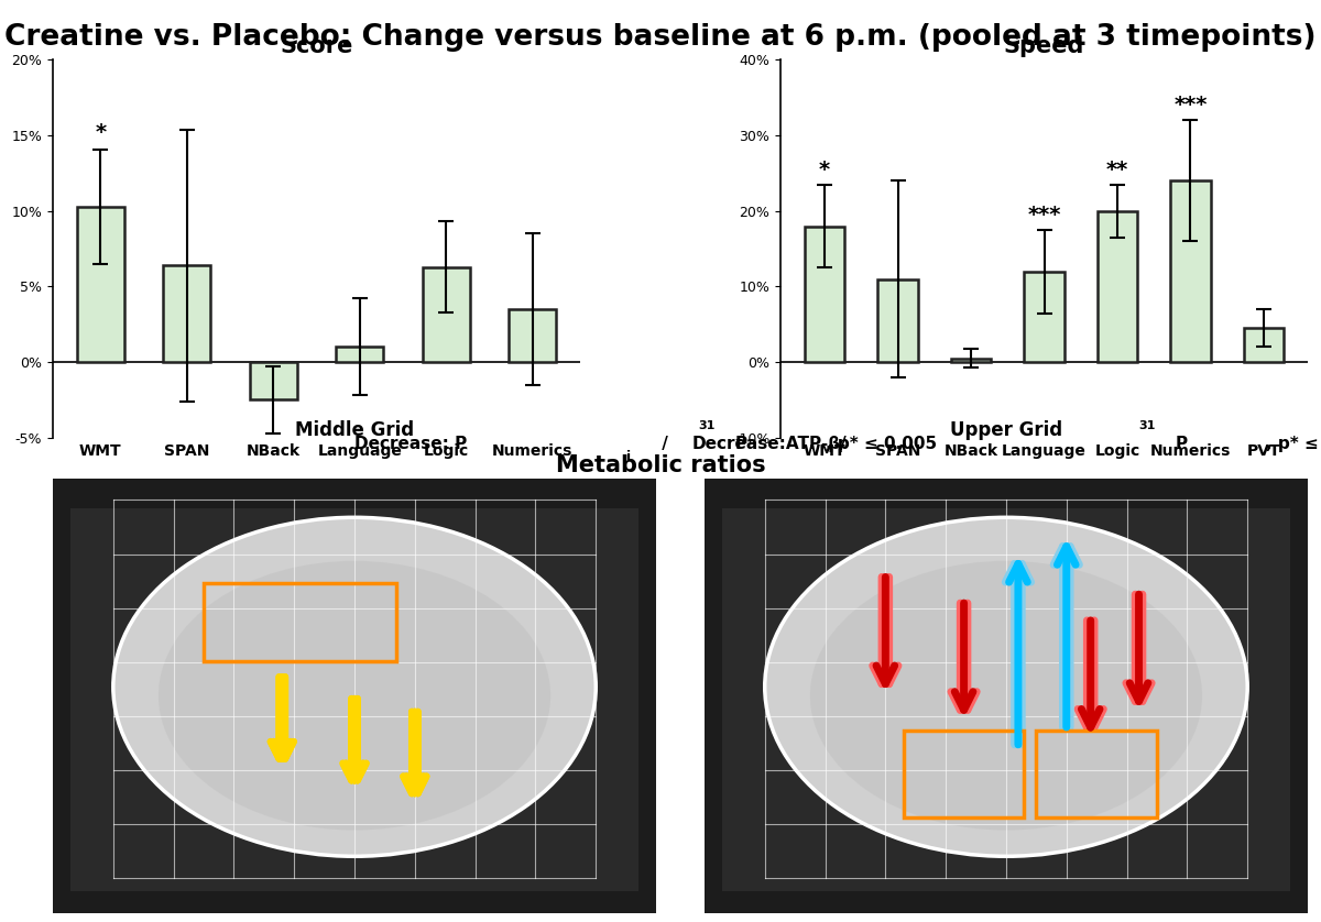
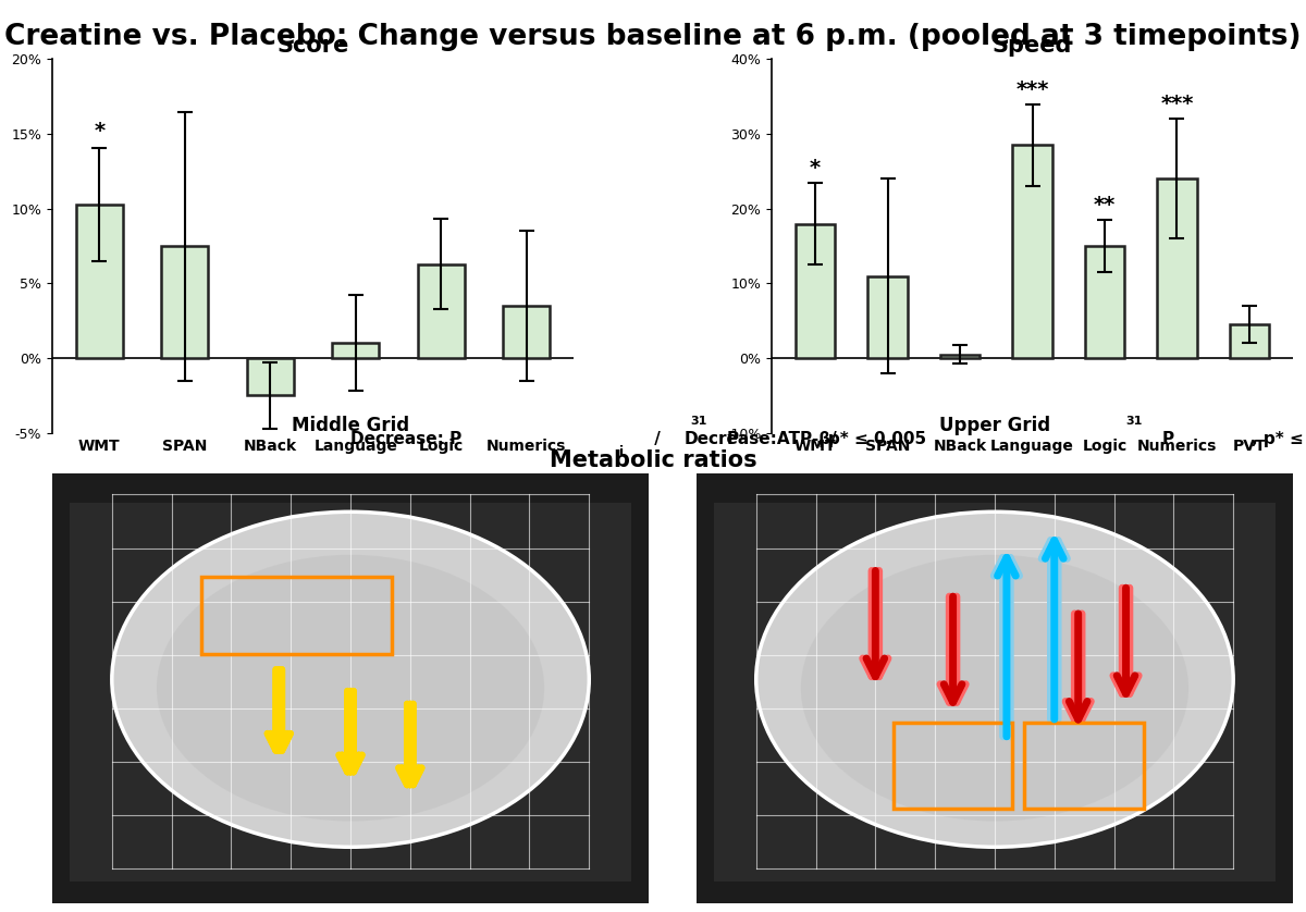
SPAN: 6.4% -> 7.5%
Language: 12.0% -> 28.5%
Logic: 20.0% -> 15.0%
